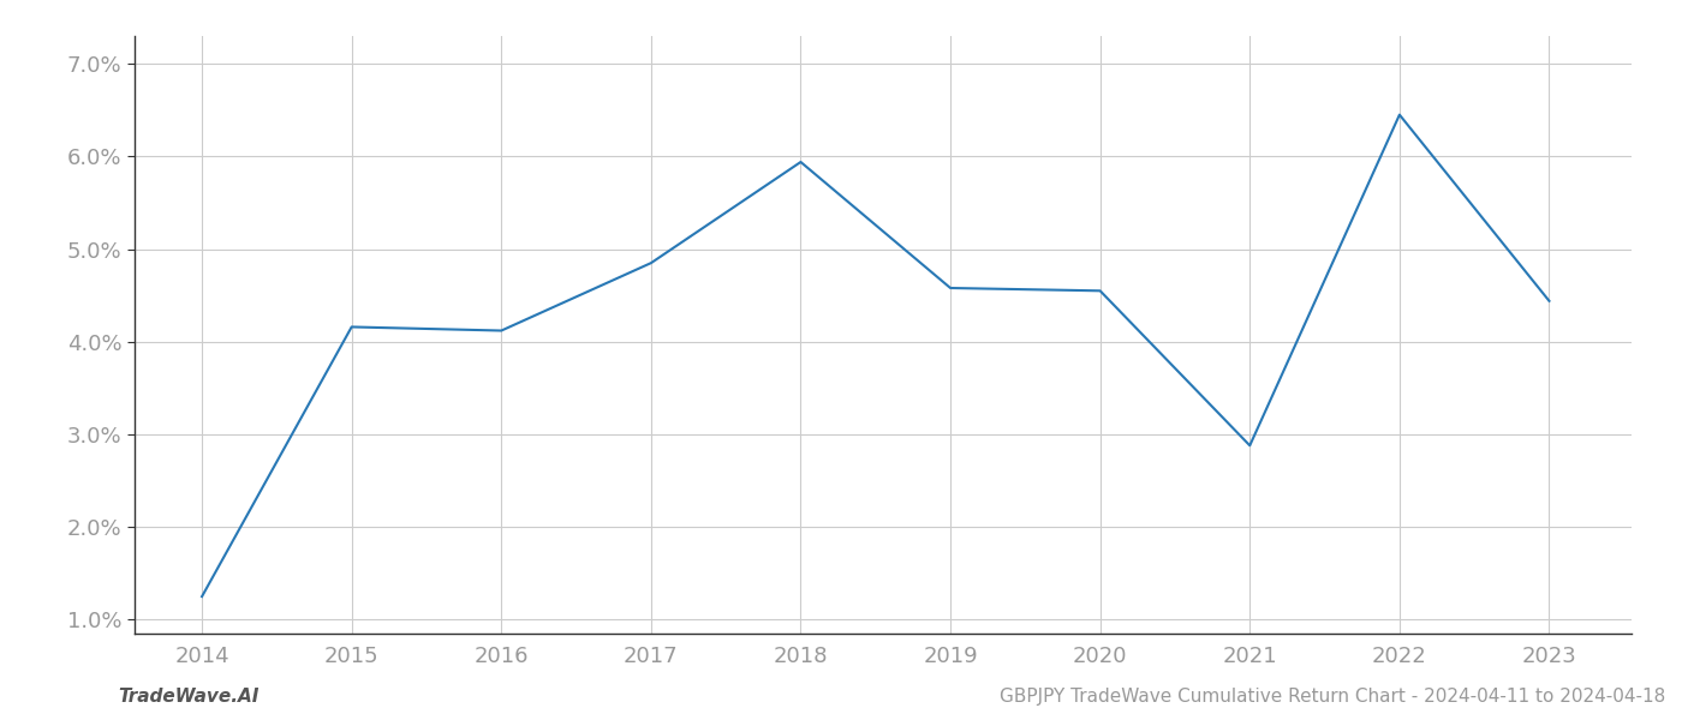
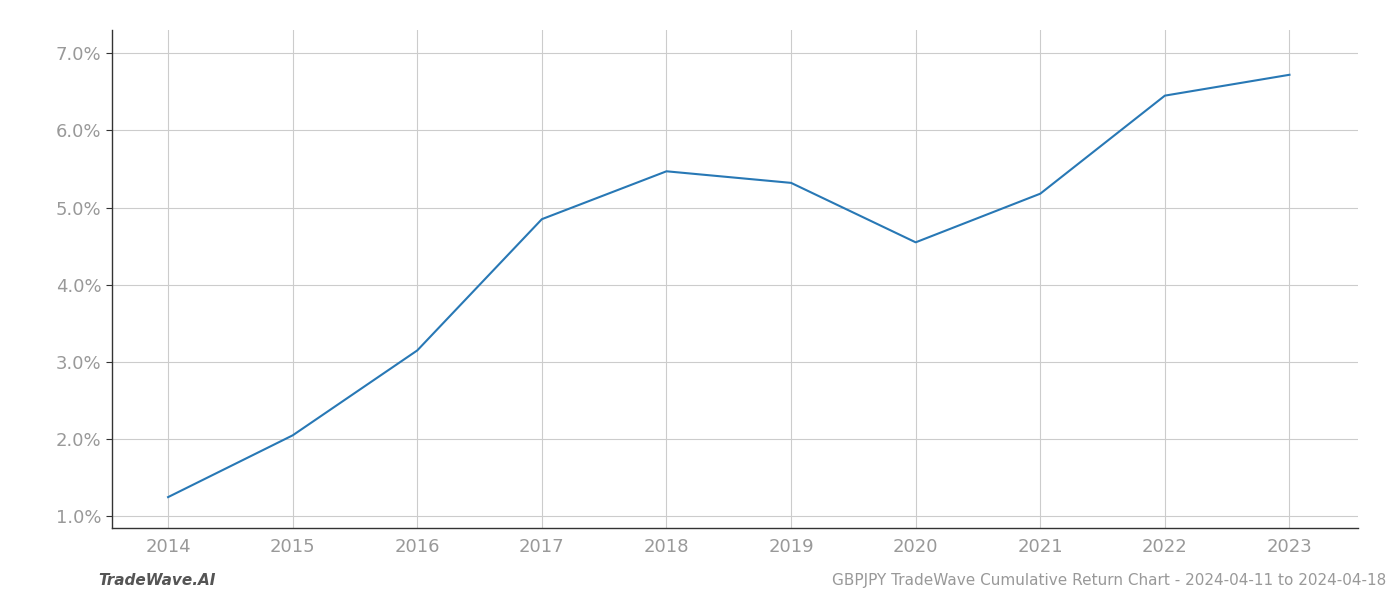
2015: 4.16% -> 2.05%
2016: 4.12% -> 3.15%
2018: 5.94% -> 5.47%
2019: 4.58% -> 5.32%
2021: 2.88% -> 5.18%
2023: 4.44% -> 6.72%
